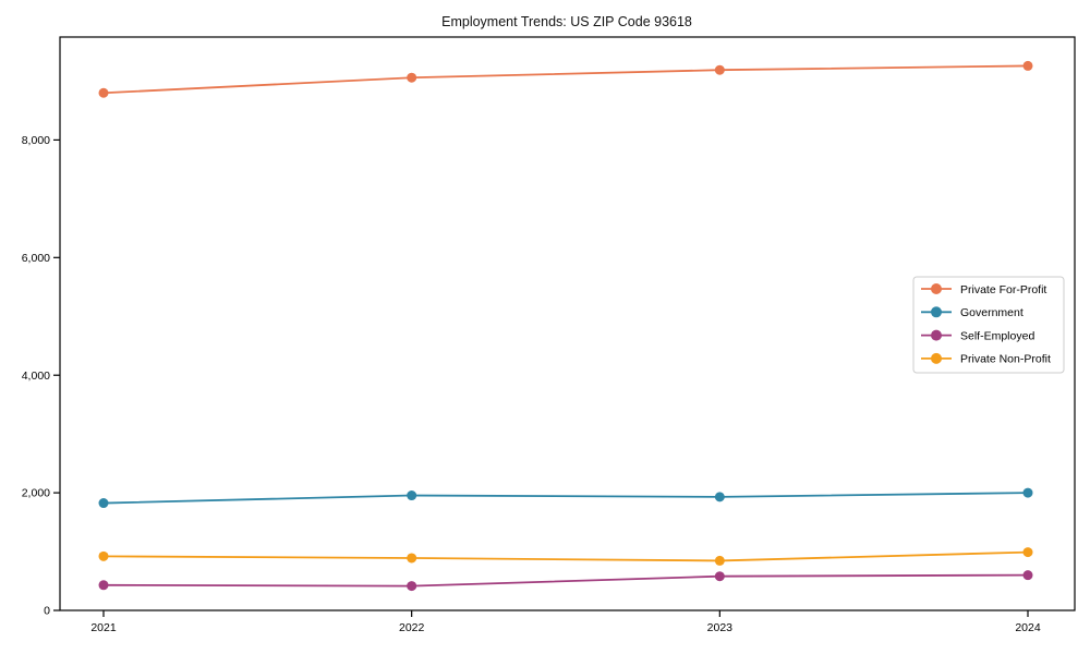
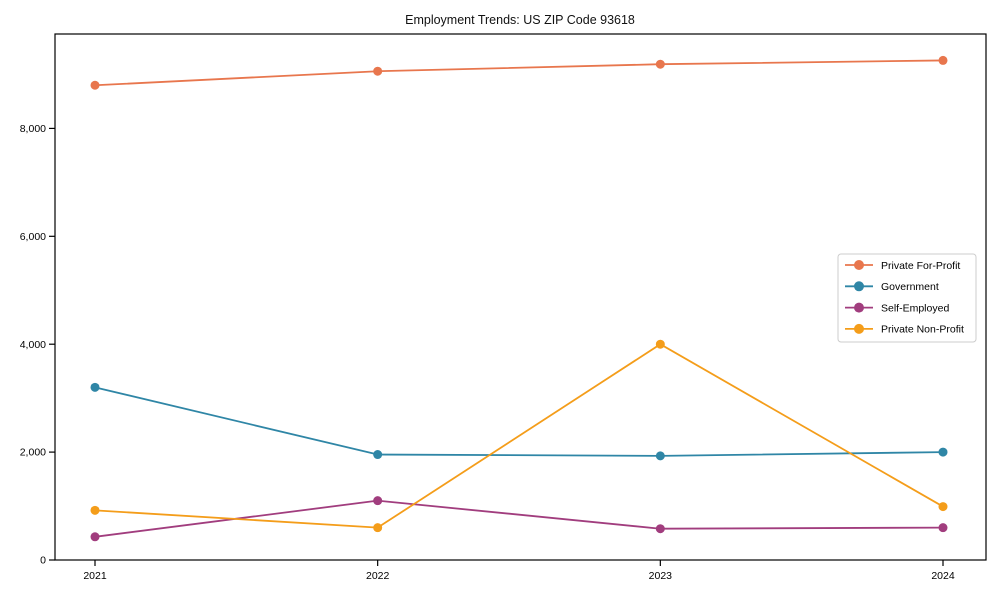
Government/2021: 1800 -> 3200
Self-Employed/2022: 400 -> 1100
Private Non-Profit/2022: 900 -> 600
Private Non-Profit/2023: 800 -> 4000
